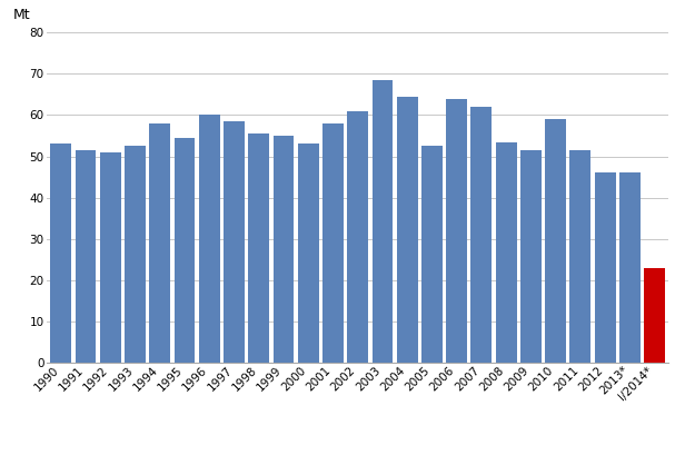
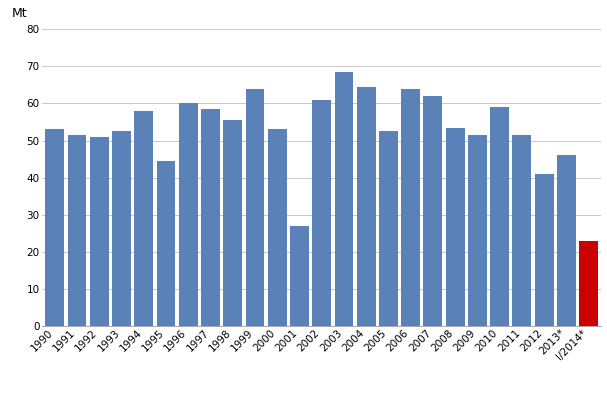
1995: 54.5 -> 44.5
1999: 55.0 -> 64.0
2001: 58.0 -> 27.0
2012: 46.0 -> 41.0
